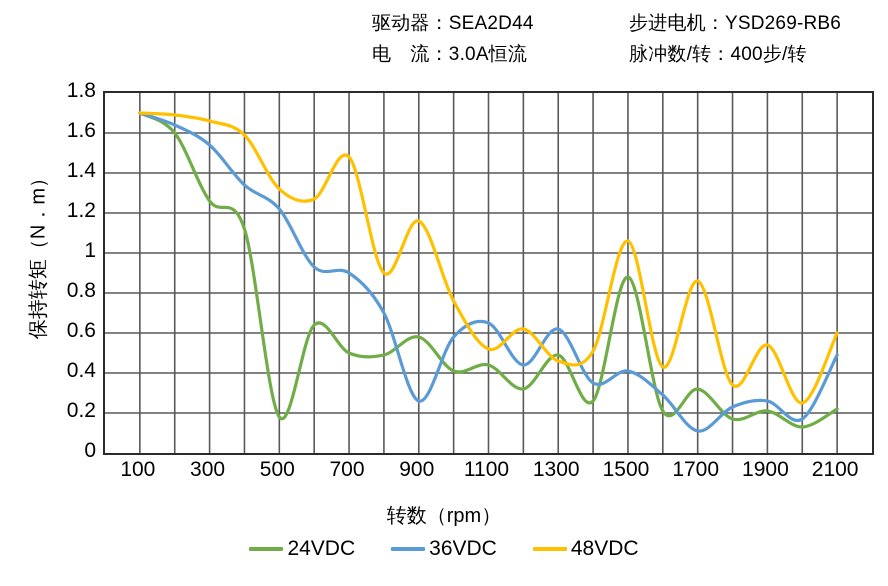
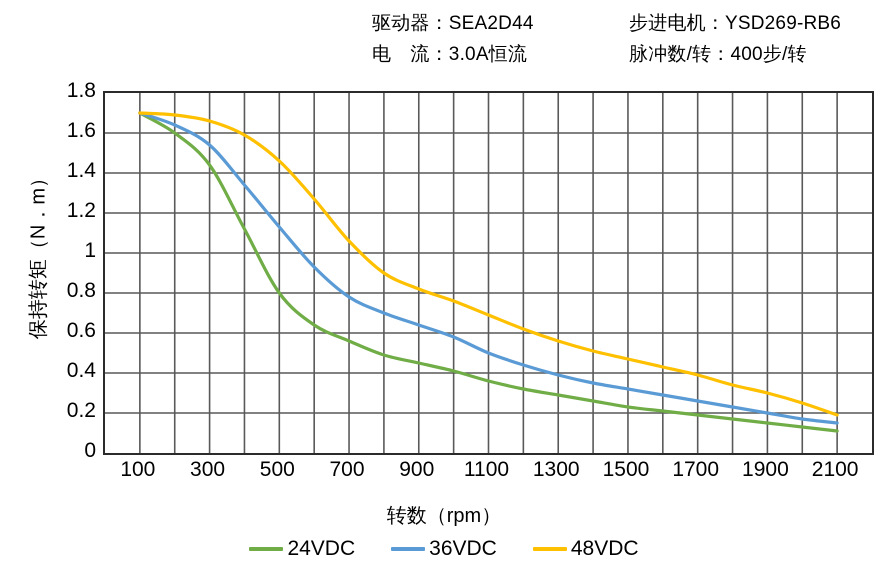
24VDC/300: 1.26 -> 1.44
24VDC/500: 0.18 -> 0.80
36VDC/500: 1.22 -> 1.13
48VDC/500: 1.32 -> 1.46
24VDC/700: 0.50 -> 0.56
36VDC/700: 0.90 -> 0.78
48VDC/700: 1.48 -> 1.06
24VDC/900: 0.58 -> 0.45
36VDC/900: 0.26 -> 0.64
48VDC/900: 1.16 -> 0.82
24VDC/1100: 0.44 -> 0.36
36VDC/1100: 0.65 -> 0.50
48VDC/1100: 0.52 -> 0.69
24VDC/1300: 0.49 -> 0.29
36VDC/1300: 0.62 -> 0.39
48VDC/1300: 0.46 -> 0.56
24VDC/1500: 0.88 -> 0.23
36VDC/1500: 0.41 -> 0.32
48VDC/1500: 1.06 -> 0.47
24VDC/1700: 0.32 -> 0.19
36VDC/1700: 0.11 -> 0.26
48VDC/1700: 0.86 -> 0.39
24VDC/1900: 0.21 -> 0.15
36VDC/1900: 0.26 -> 0.20
48VDC/1900: 0.54 -> 0.30
24VDC/2100: 0.22 -> 0.11
36VDC/2100: 0.49 -> 0.15
48VDC/2100: 0.60 -> 0.19
